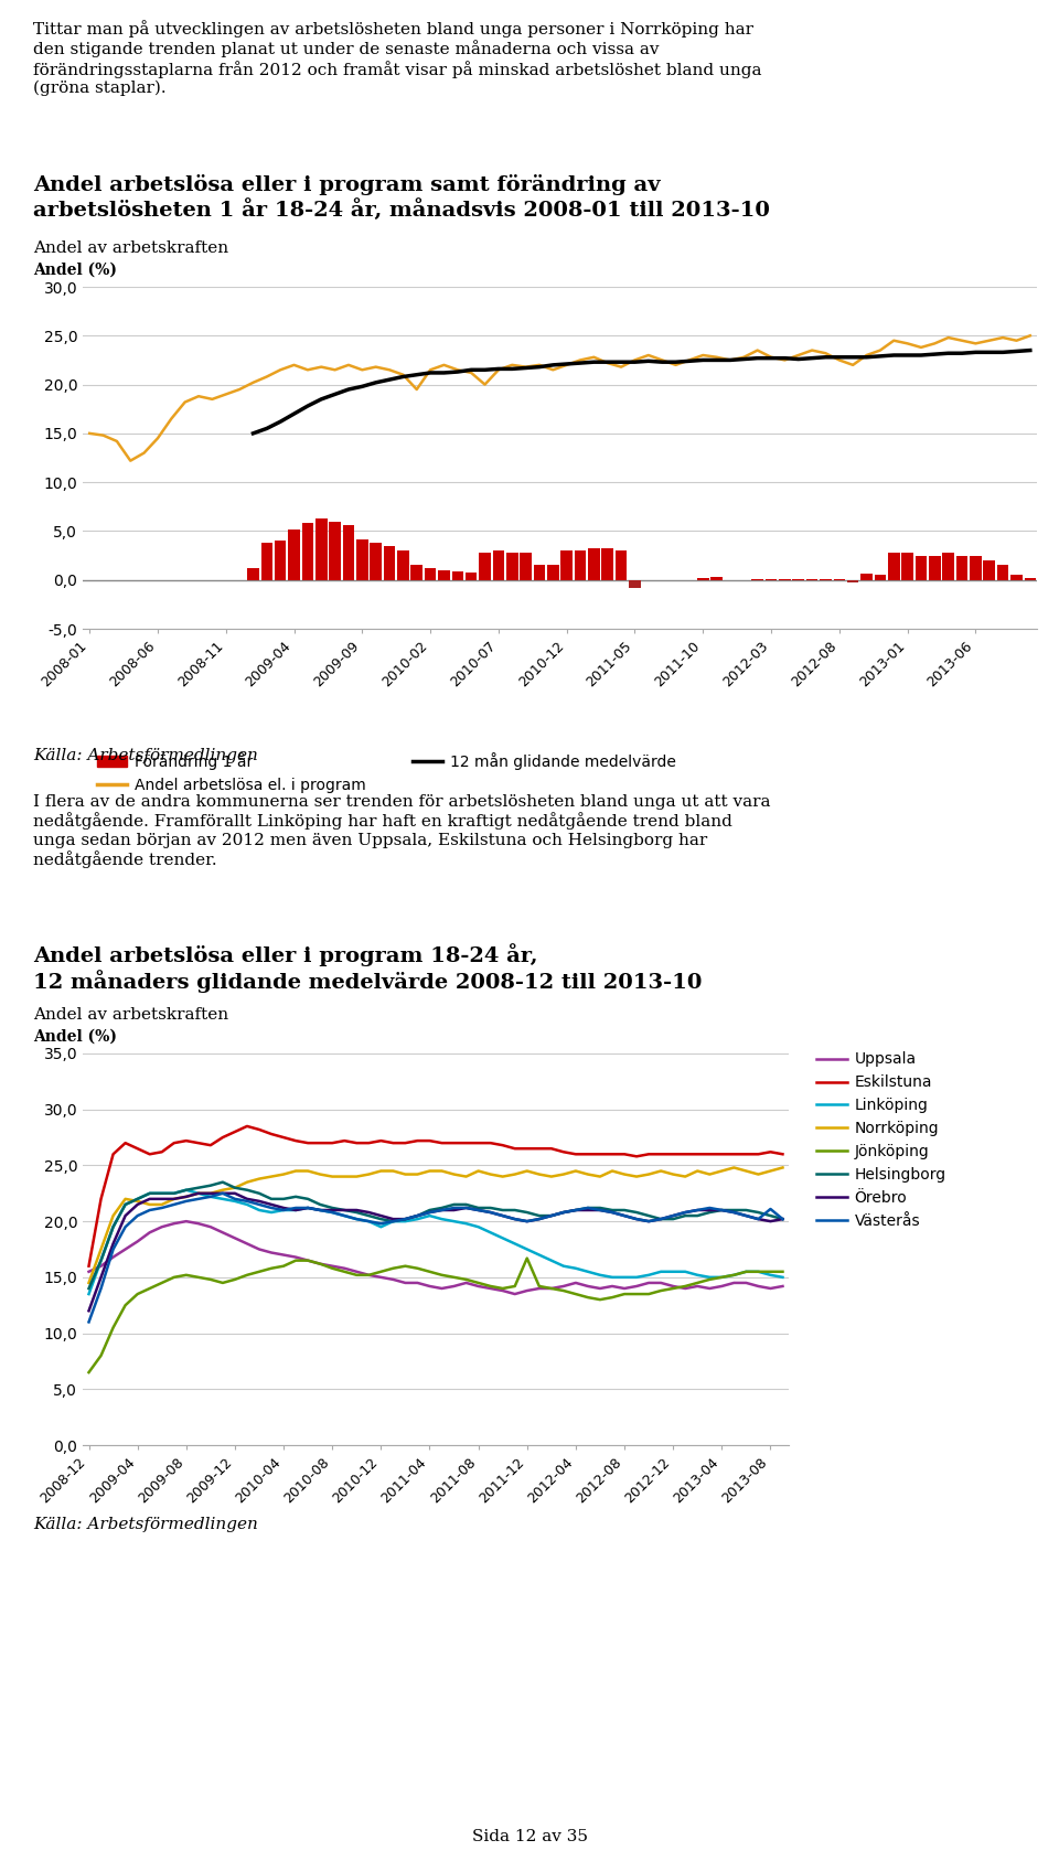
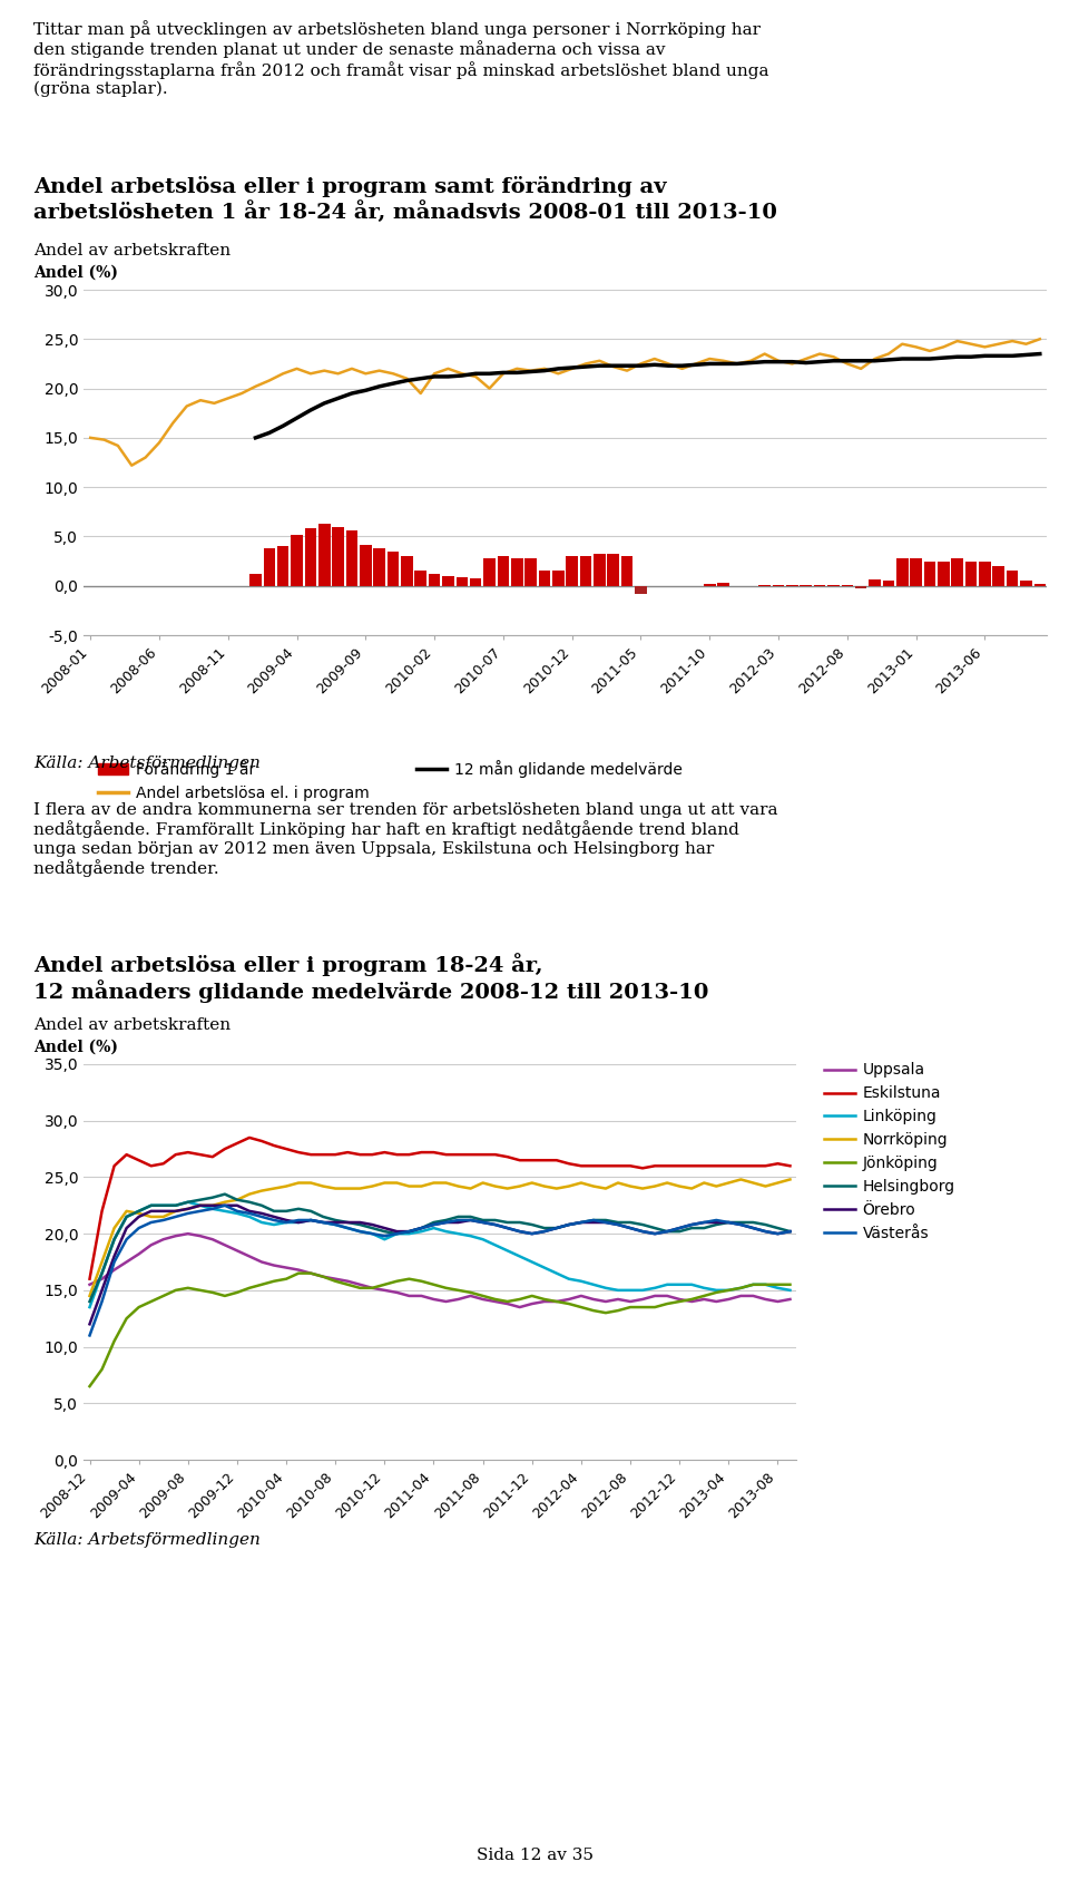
Jönköping/2011-12: 16,7 -> 14,5
Västerås/2013-08: 21,1 -> 20,0
